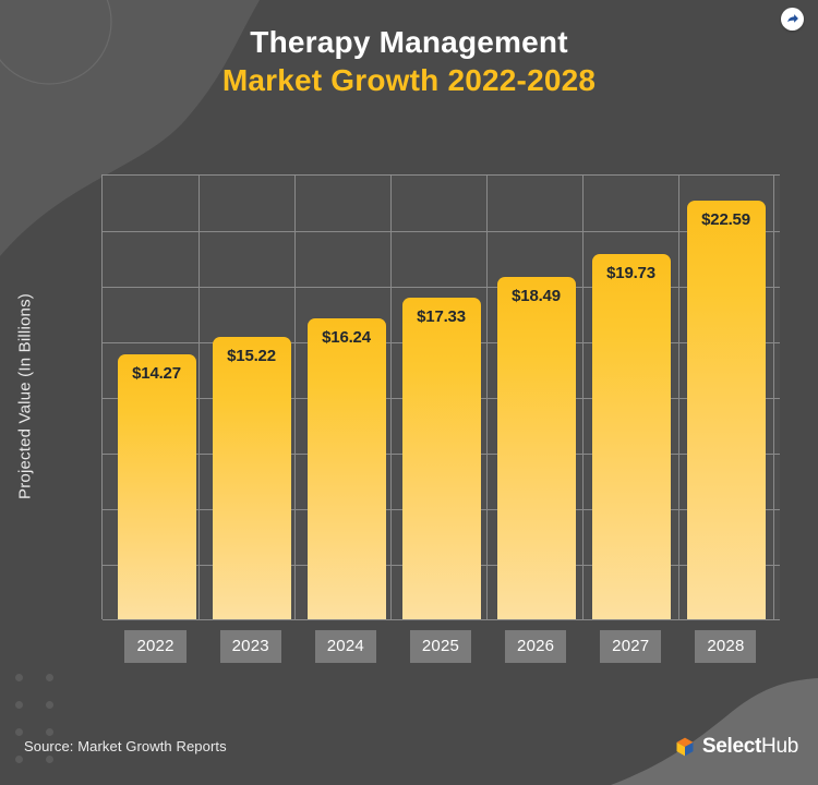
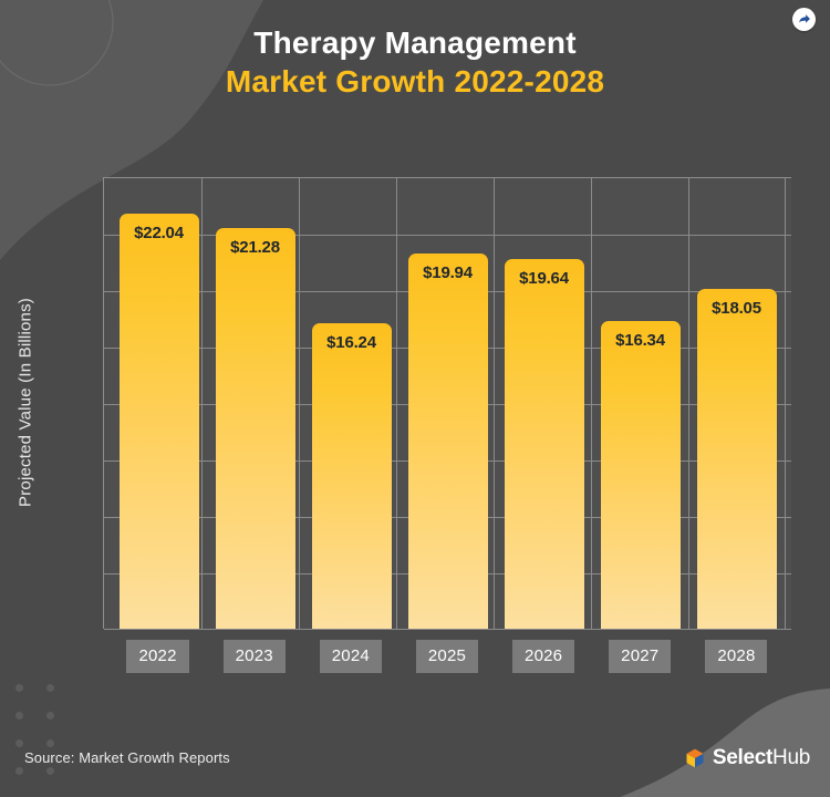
2022: $14.27 -> $22.04
2023: $15.22 -> $21.28
2025: $17.33 -> $19.94
2026: $18.49 -> $19.64
2027: $19.73 -> $16.34
2028: $22.59 -> $18.05
